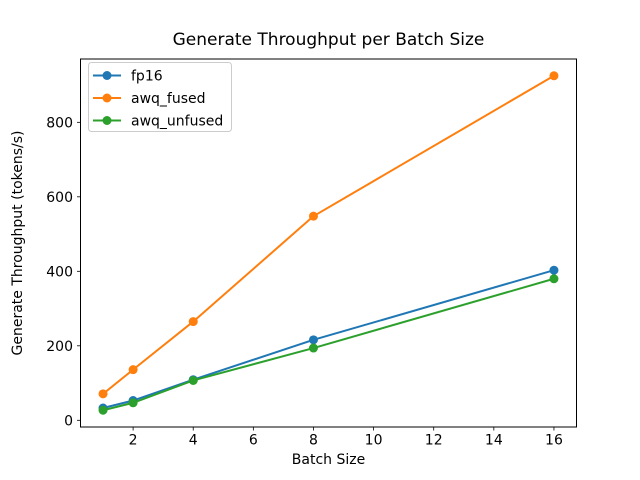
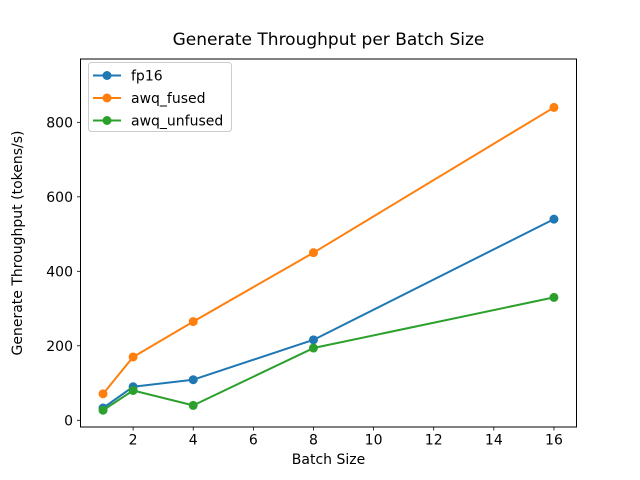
fp16/2: 50 -> 90
awq_fused/2: 140 -> 170
awq_unfused/2: 50 -> 80
awq_unfused/4: 110 -> 40
awq_fused/8: 550 -> 450
fp16/16: 400 -> 540
awq_fused/16: 920 -> 840
awq_unfused/16: 380 -> 330
